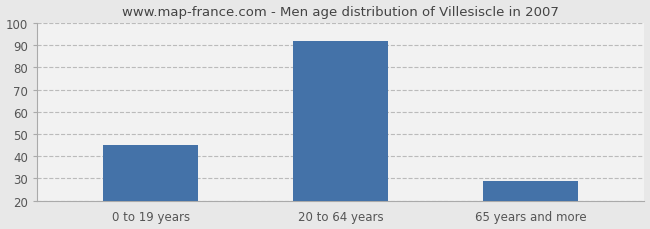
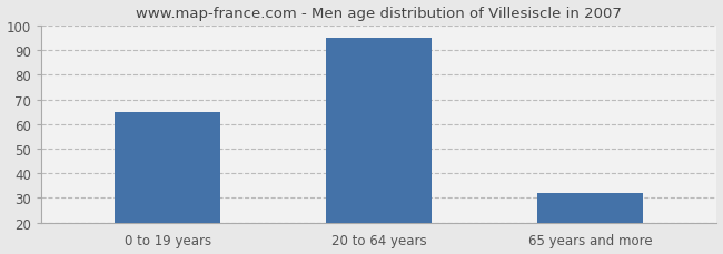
0 to 19 years: 45 -> 65
20 to 64 years: 92 -> 95
65 years and more: 29 -> 32
